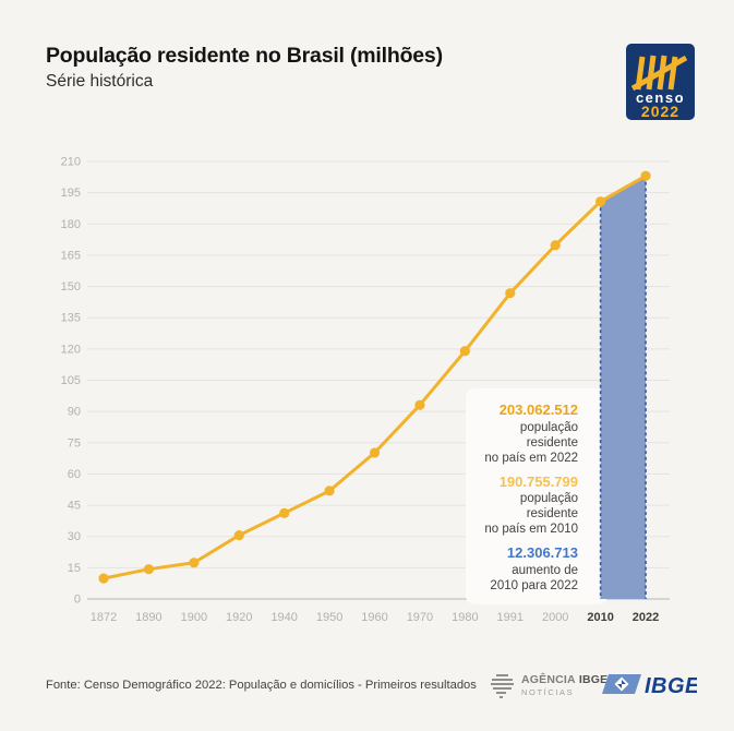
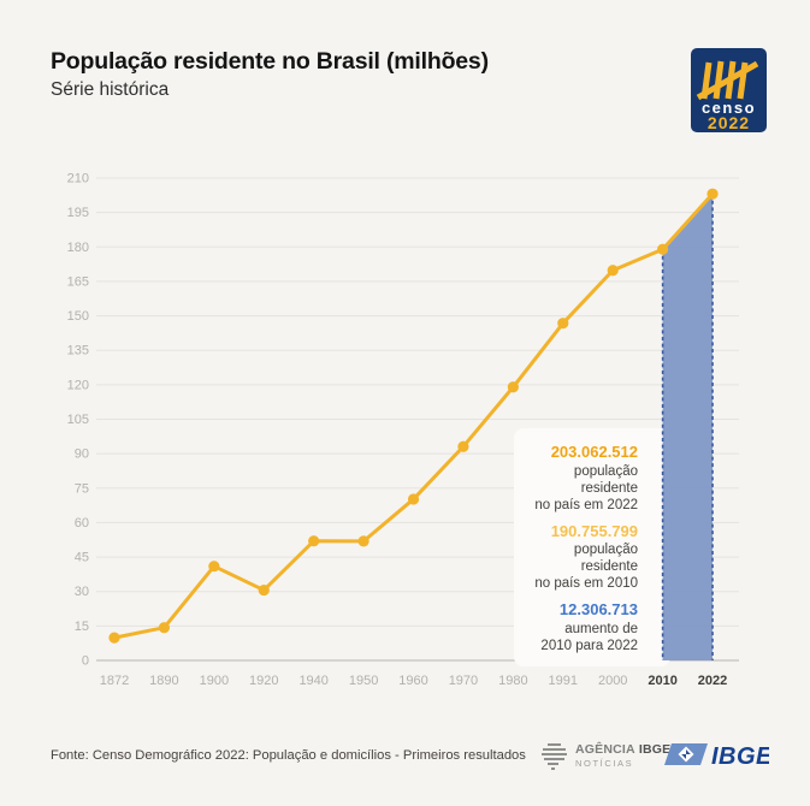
1900: 17 -> 41
1940: 41 -> 52
2010: 191 -> 179
